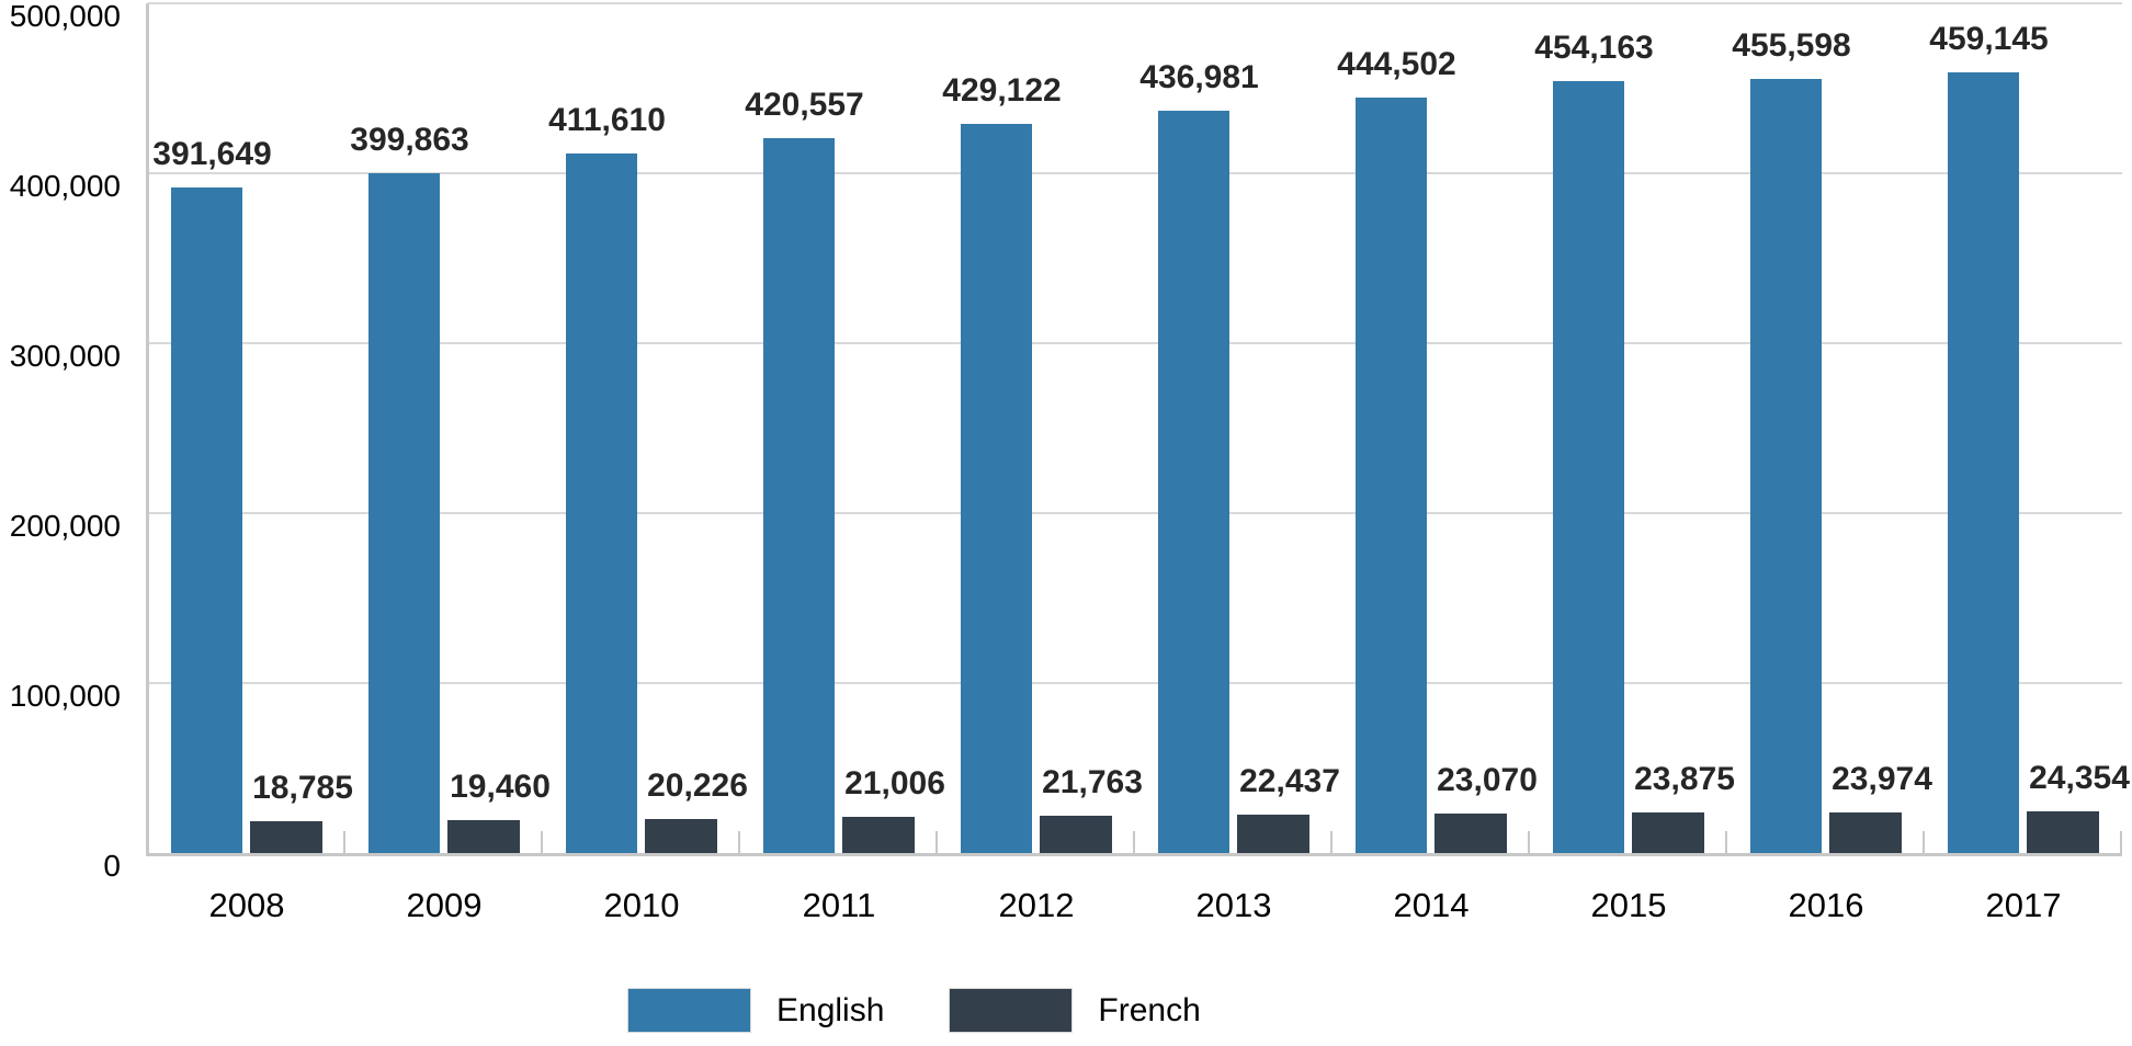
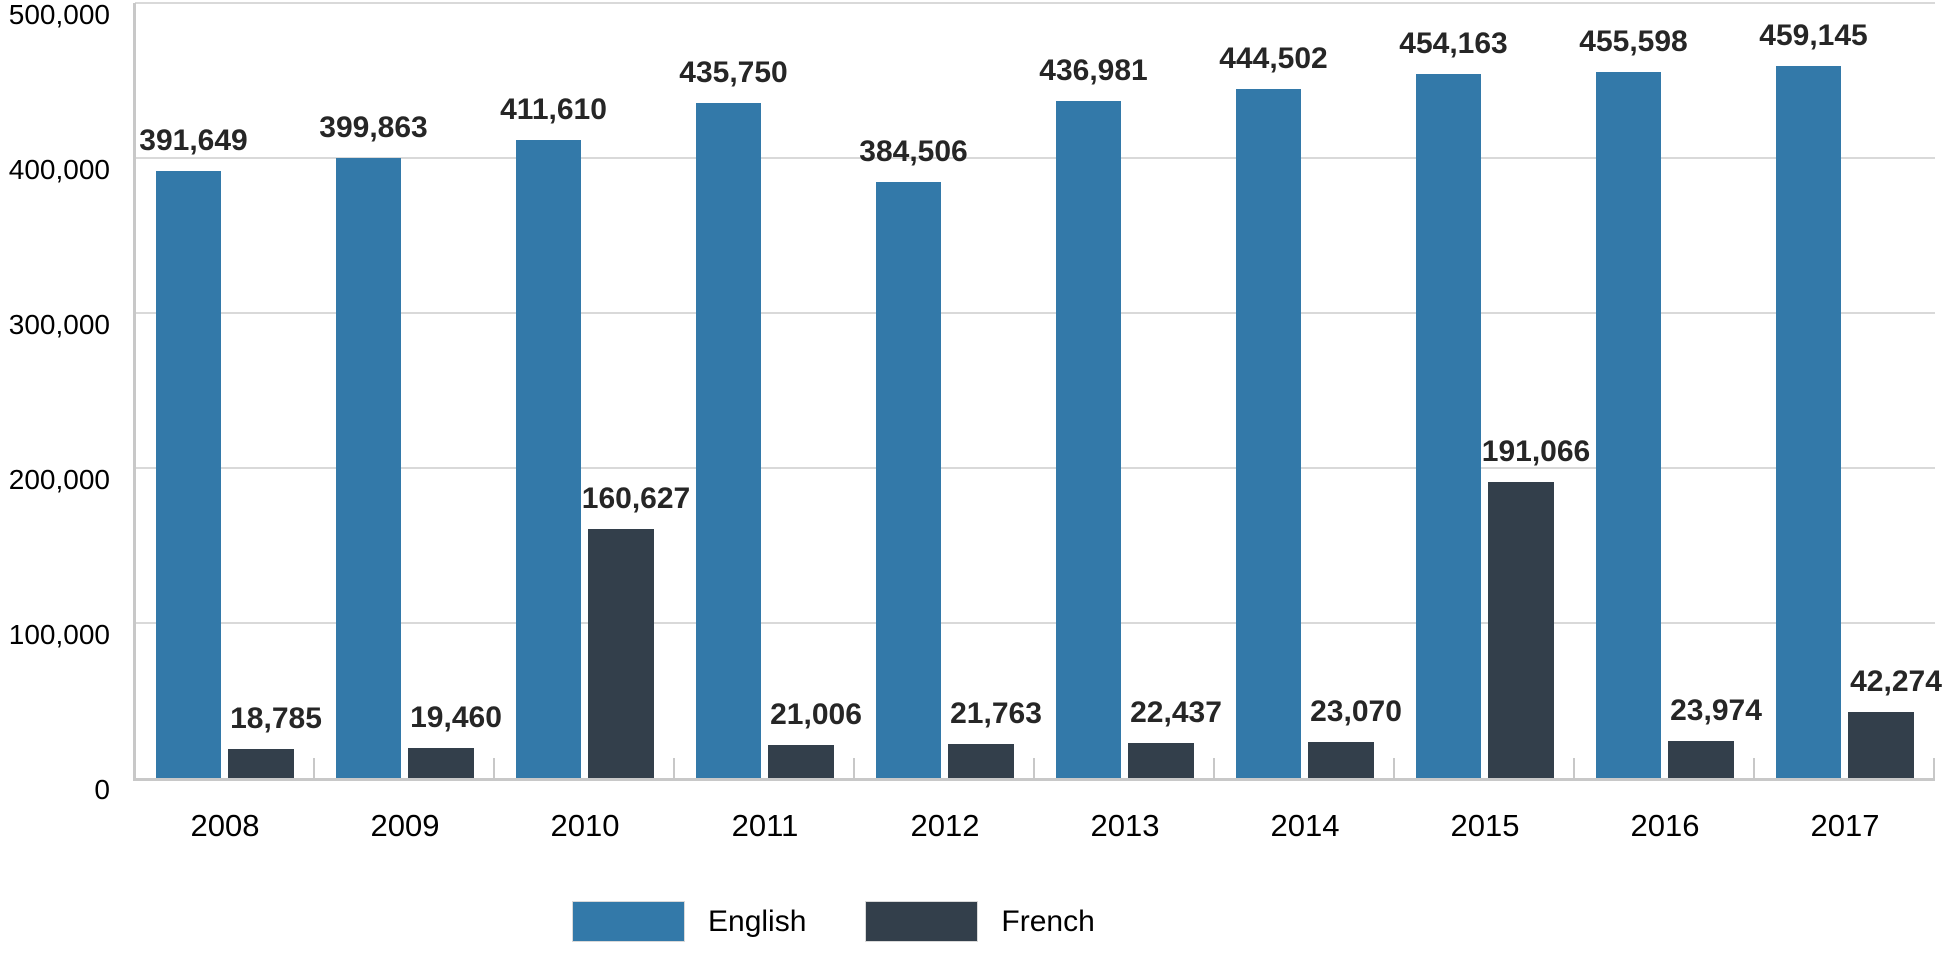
French/2010: 20,226 -> 160,627
English/2011: 420,557 -> 435,750
English/2012: 429,122 -> 384,506
French/2015: 23,875 -> 191,066
French/2017: 24,354 -> 42,274
